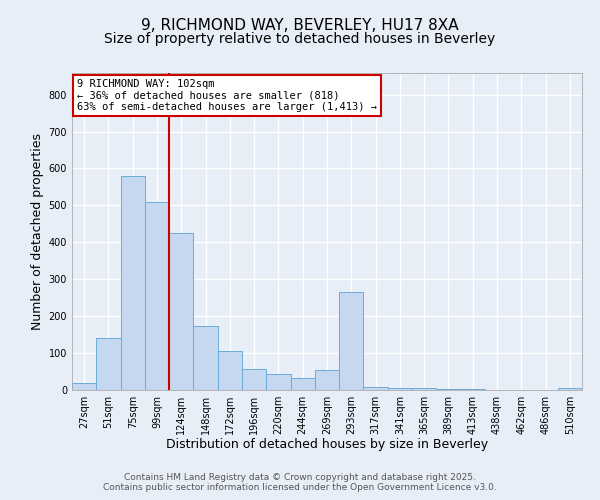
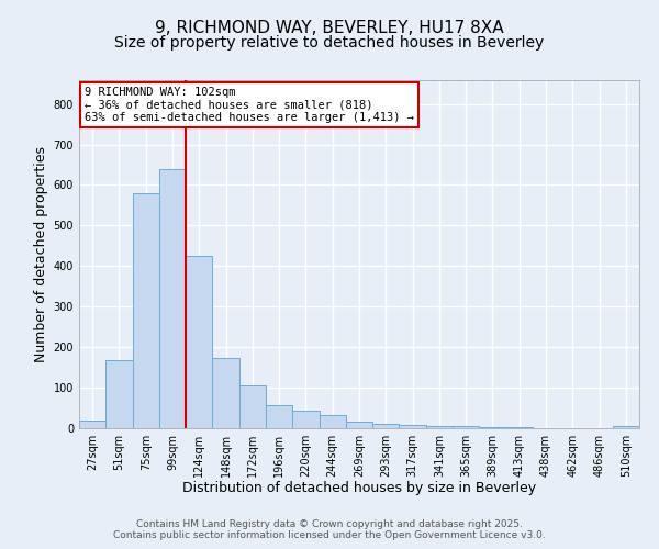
51sqm: 140 -> 168
99sqm: 510 -> 638
269sqm: 55 -> 15
293sqm: 265 -> 12
